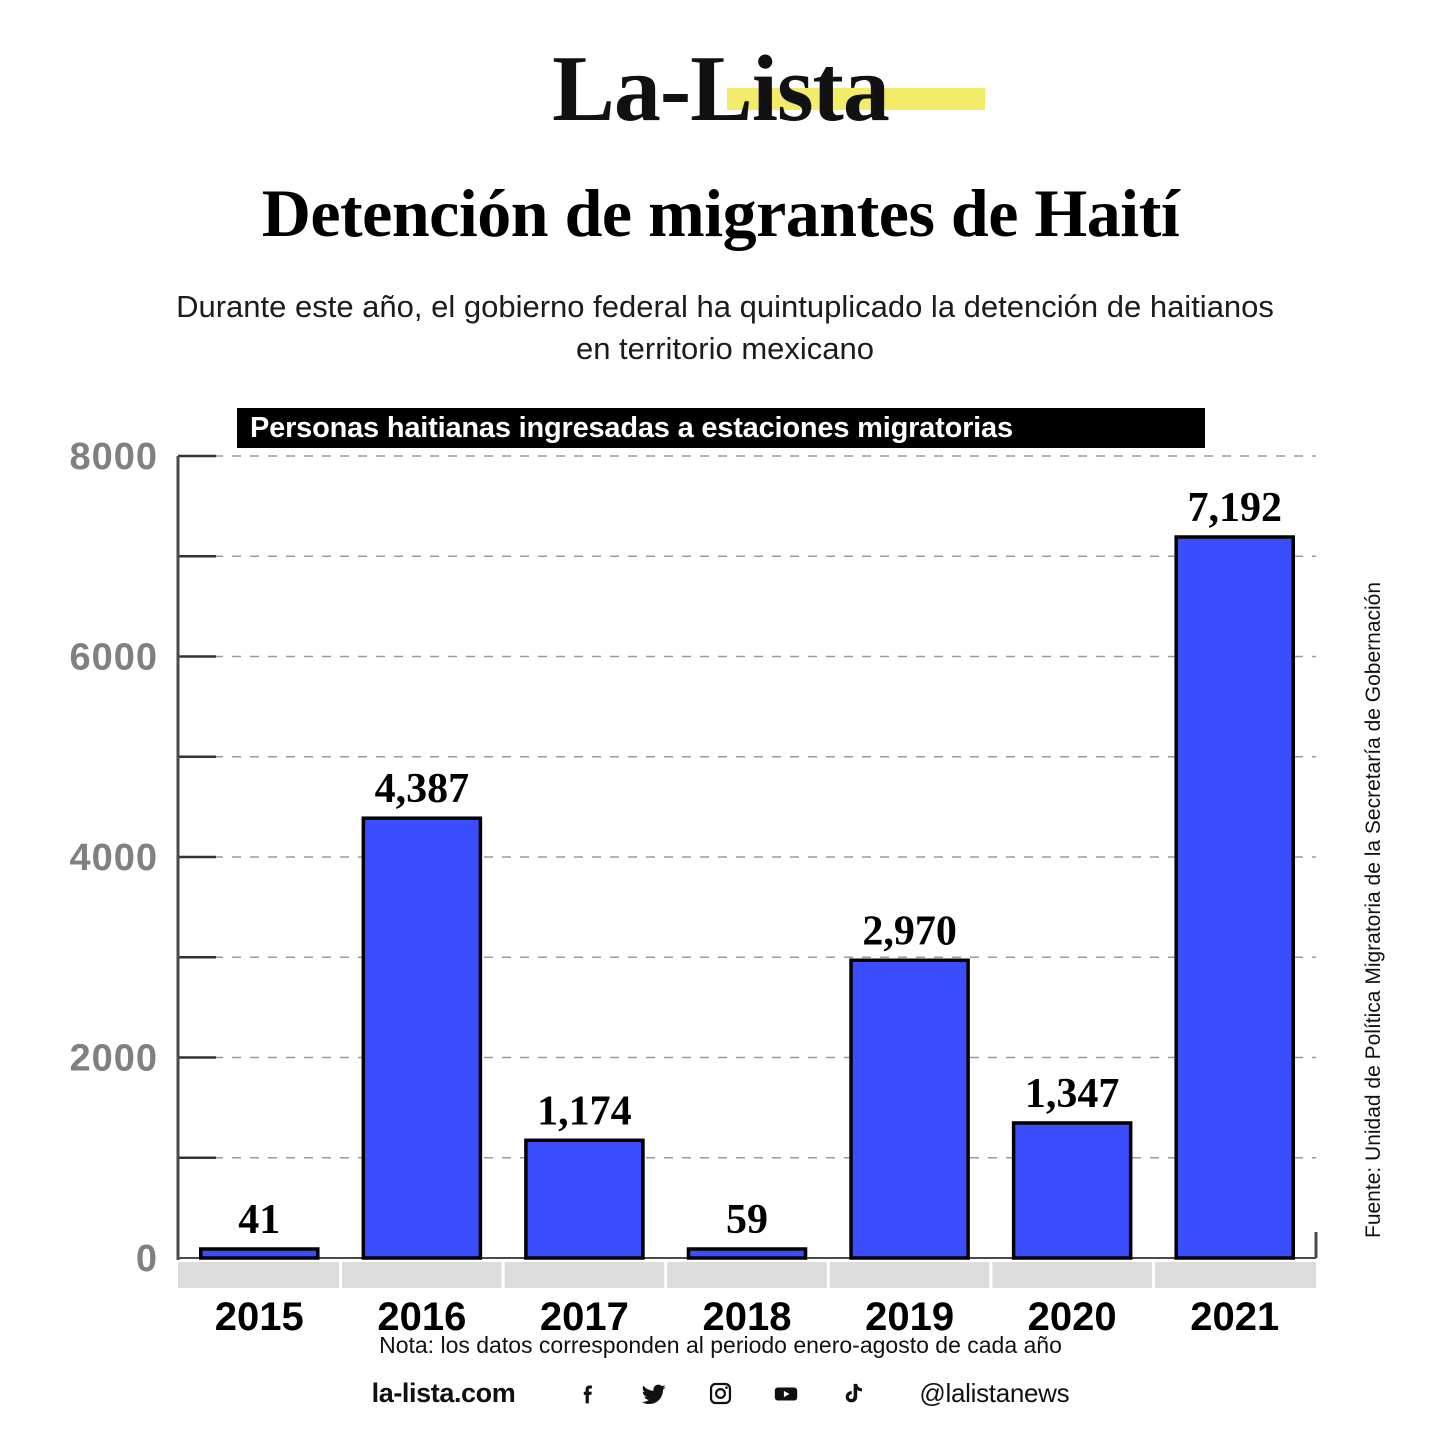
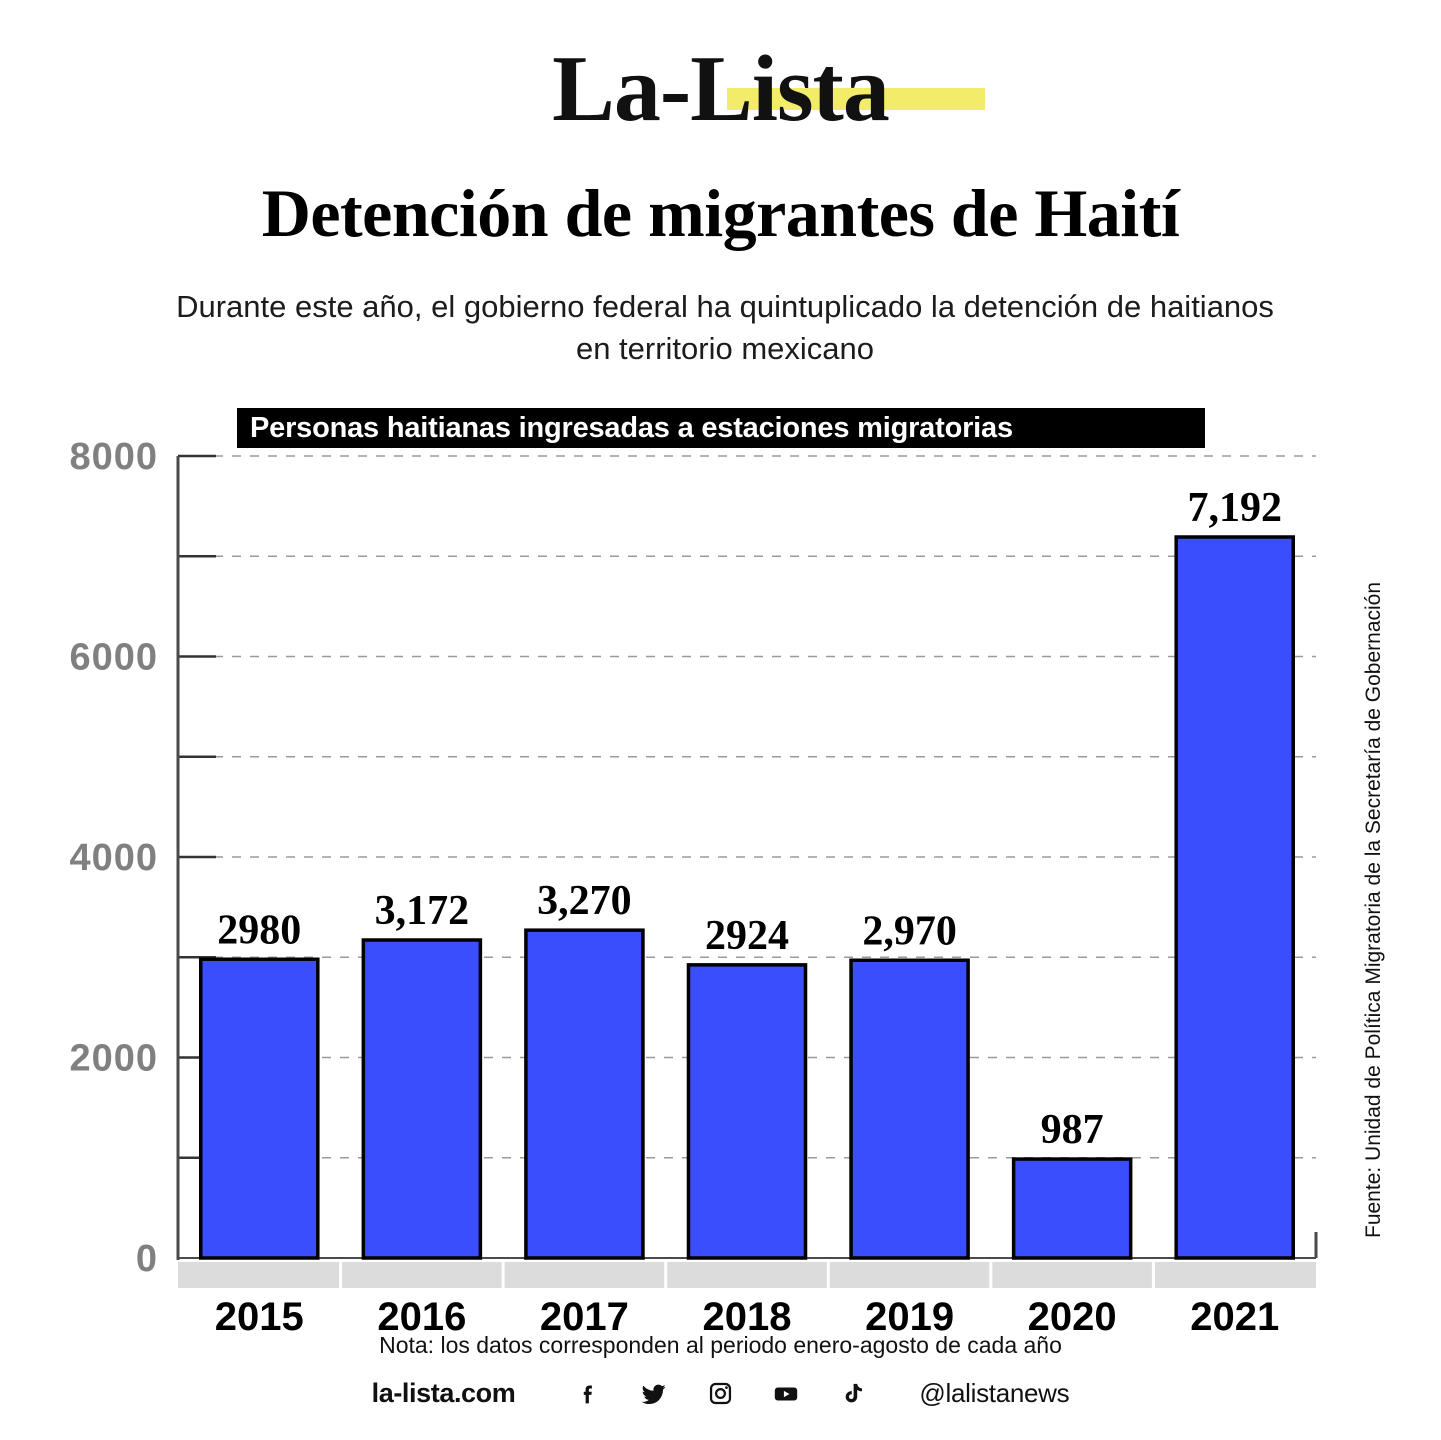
2015: 41 -> 2980
2016: 4,387 -> 3,172
2017: 1,174 -> 3,270
2018: 59 -> 2924
2020: 1,347 -> 987
